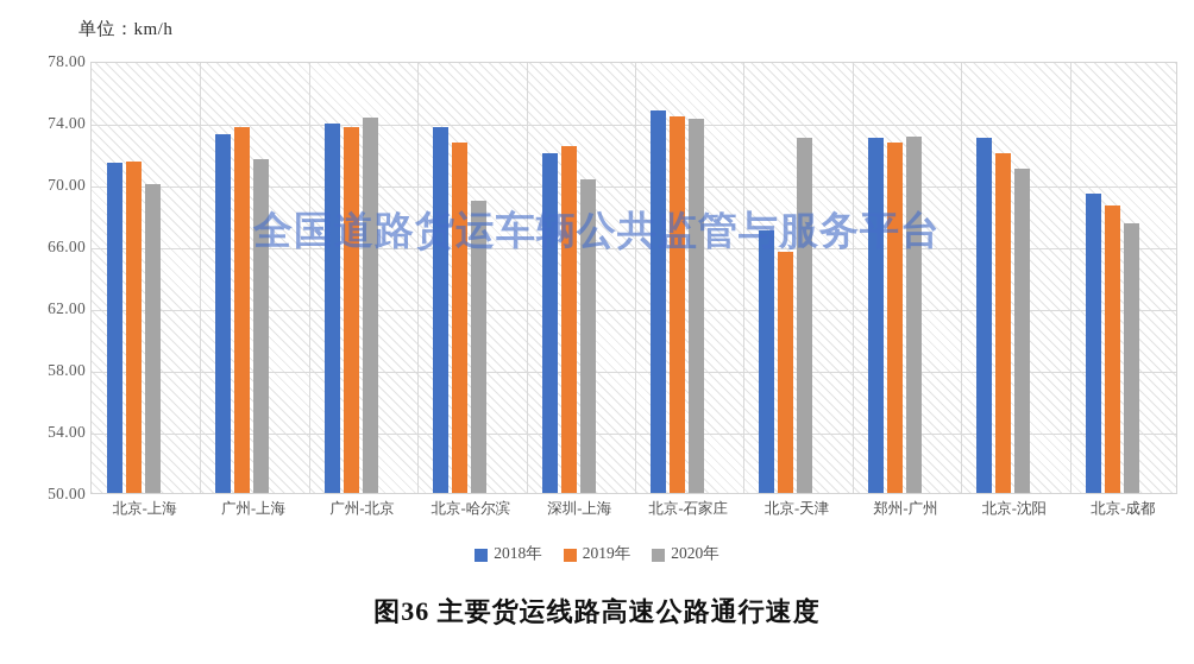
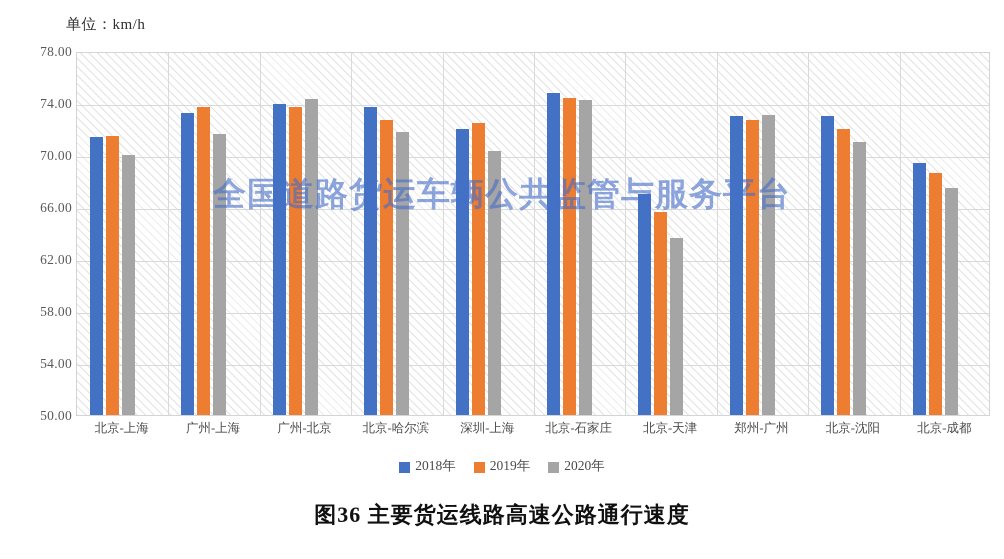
2020年/北京-哈尔滨: 68.9 -> 71.8
2020年/北京-天津: 73.0 -> 63.6
